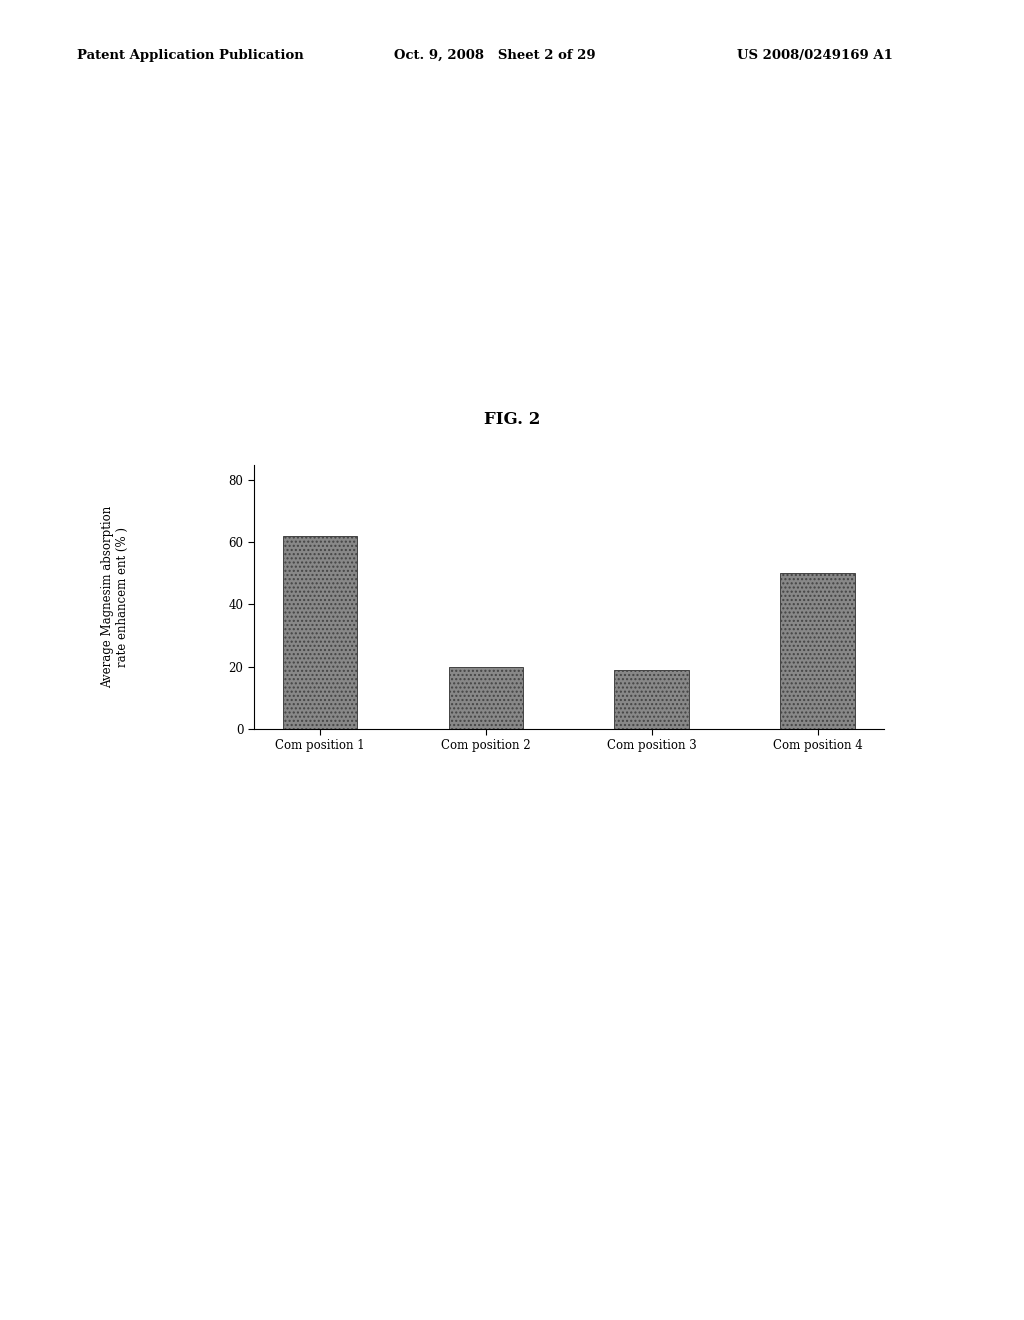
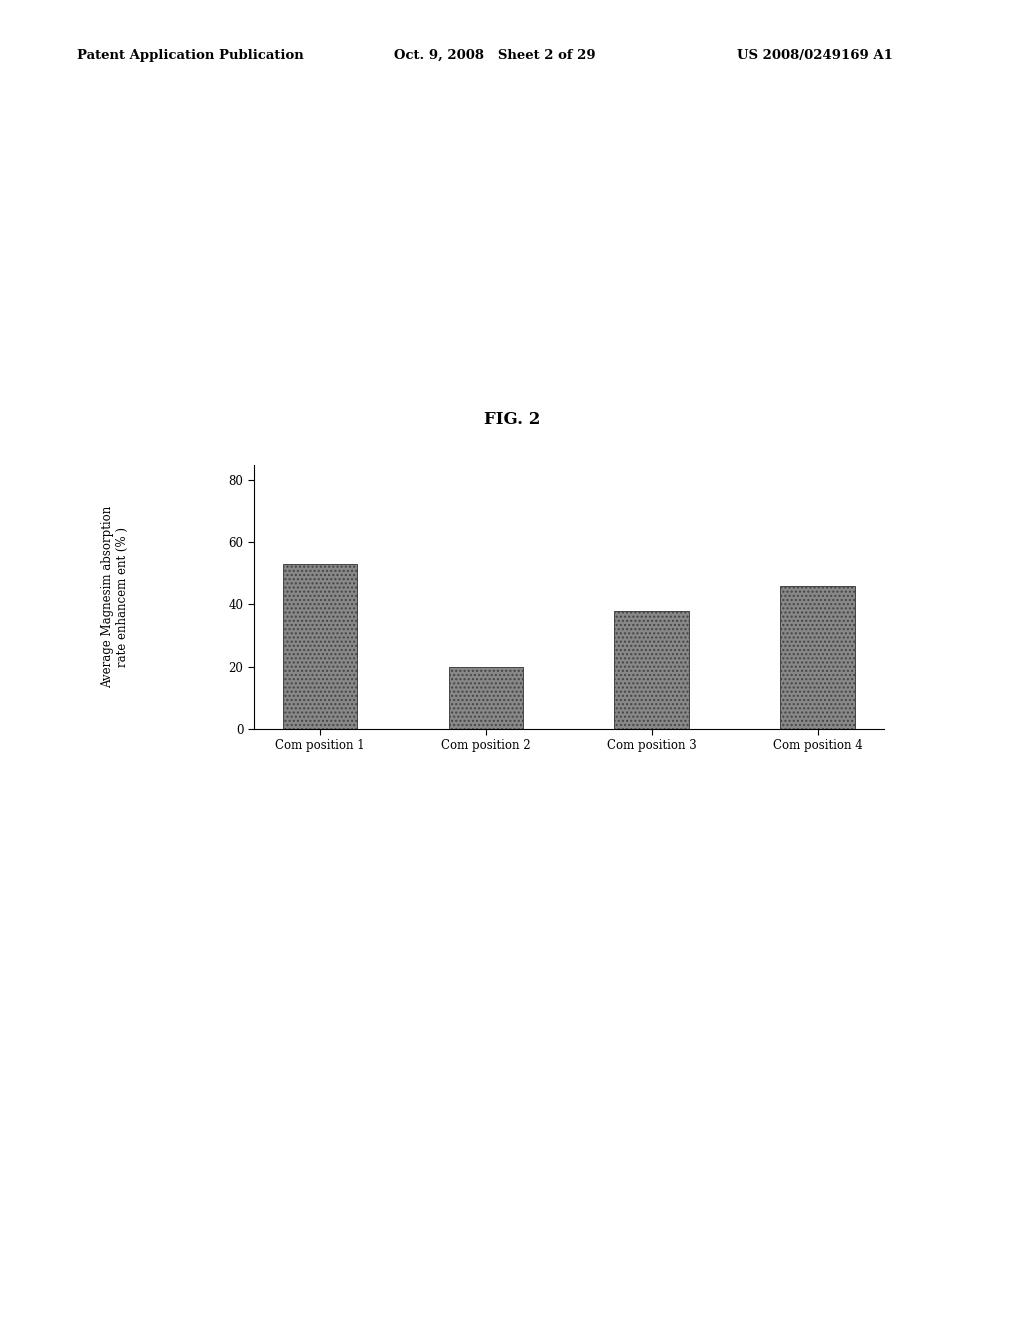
Com position 1: 62 -> 53
Com position 3: 19 -> 38
Com position 4: 50 -> 46
